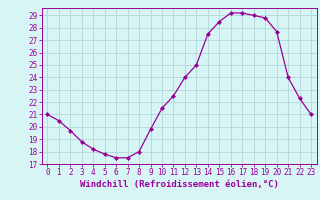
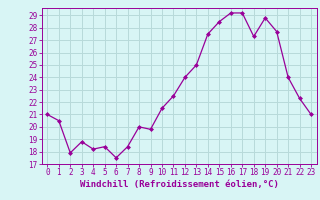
2: 19.7 -> 17.9
5: 17.8 -> 18.4
7: 17.5 -> 18.4
8: 18.0 -> 20.0
18: 29.0 -> 27.3
